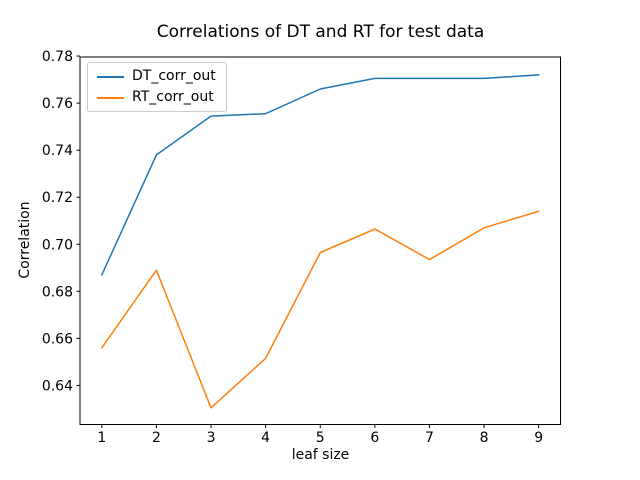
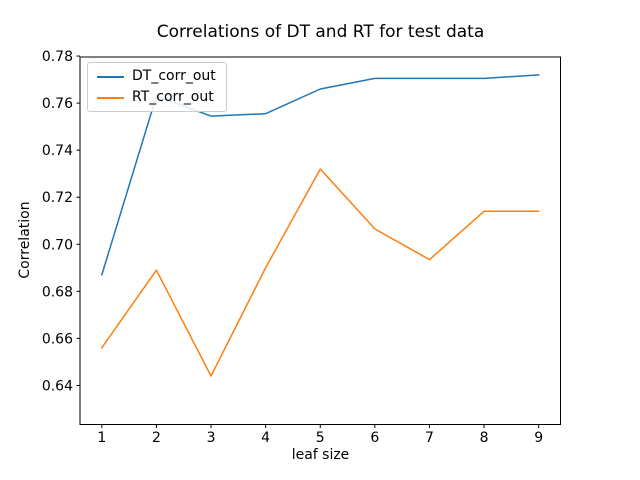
DT_corr_out/2: 0.738 -> 0.763
RT_corr_out/3: 0.630 -> 0.644
RT_corr_out/4: 0.651 -> 0.690
RT_corr_out/5: 0.697 -> 0.732
RT_corr_out/8: 0.707 -> 0.714
